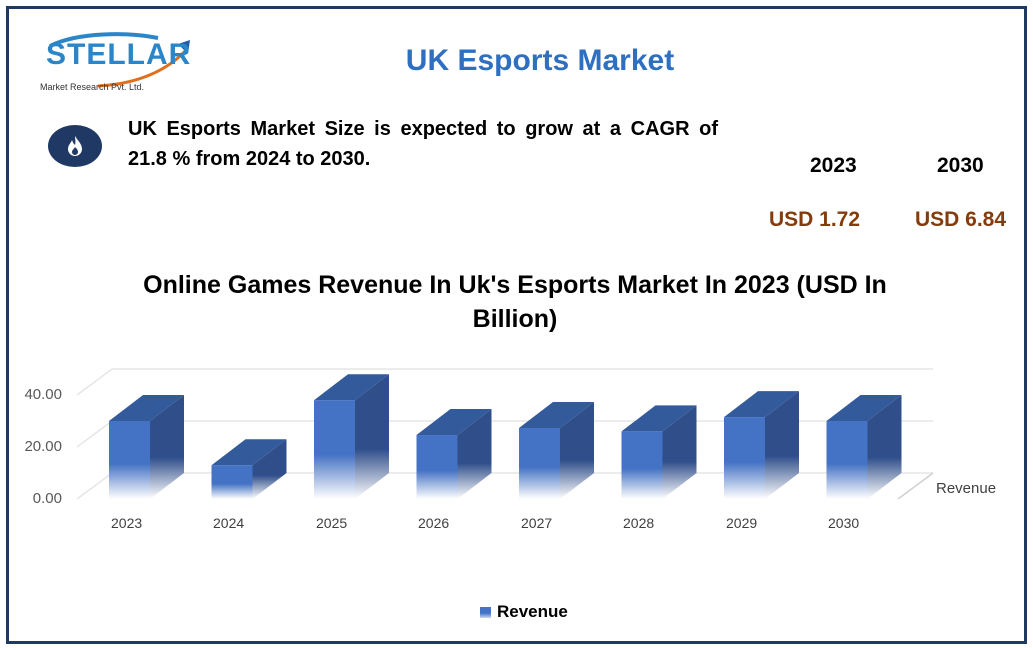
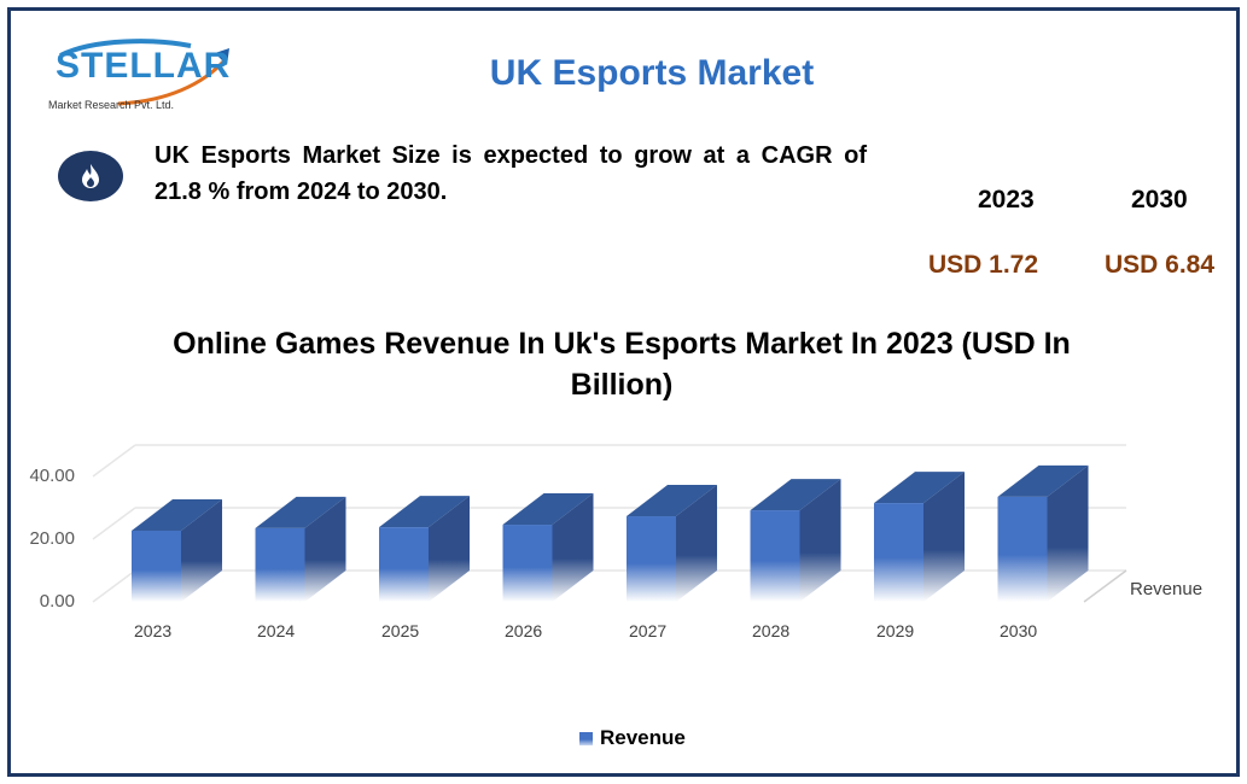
2023: 30 -> 23
2024: 13 -> 24
2025: 38 -> 24
2028: 26 -> 29
2030: 30 -> 34
